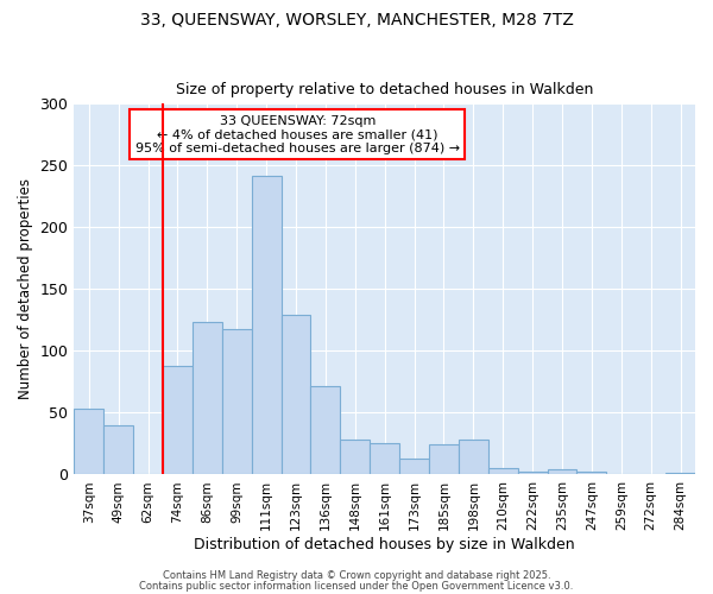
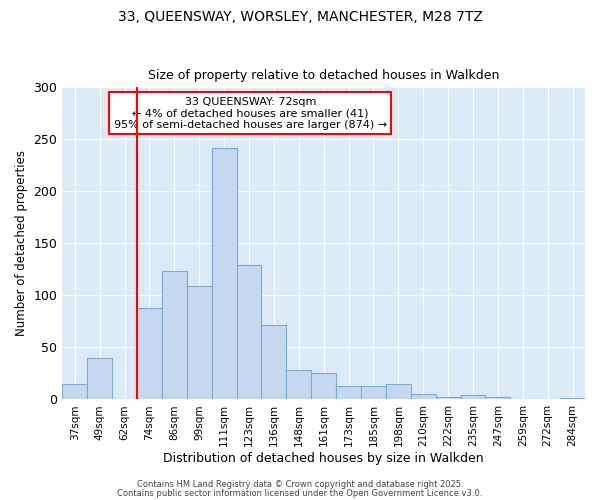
37sqm: 53 -> 15
99sqm: 118 -> 109
185sqm: 24 -> 13
198sqm: 28 -> 15
